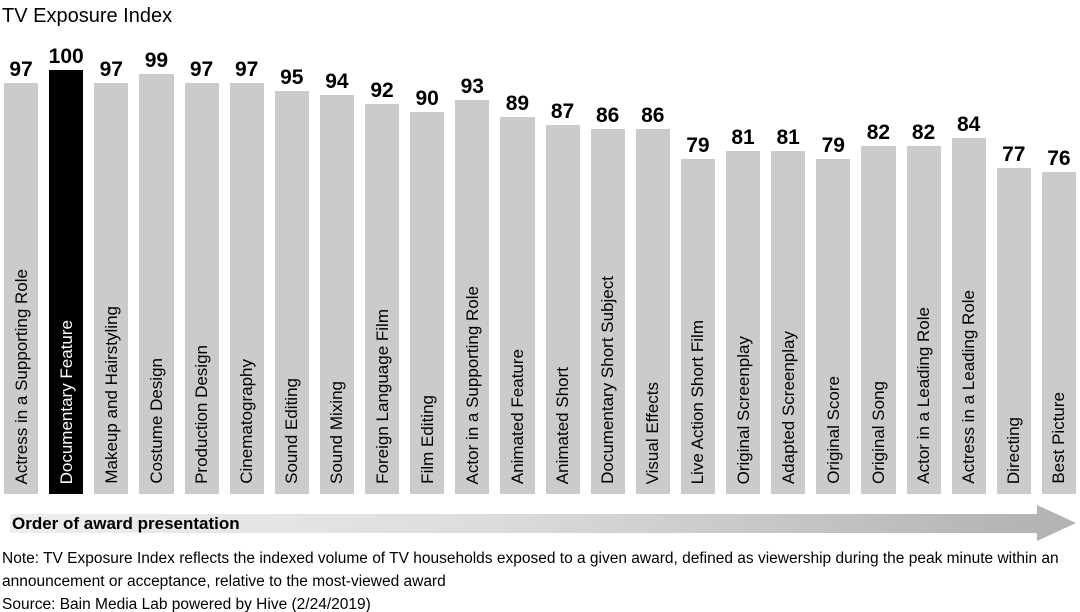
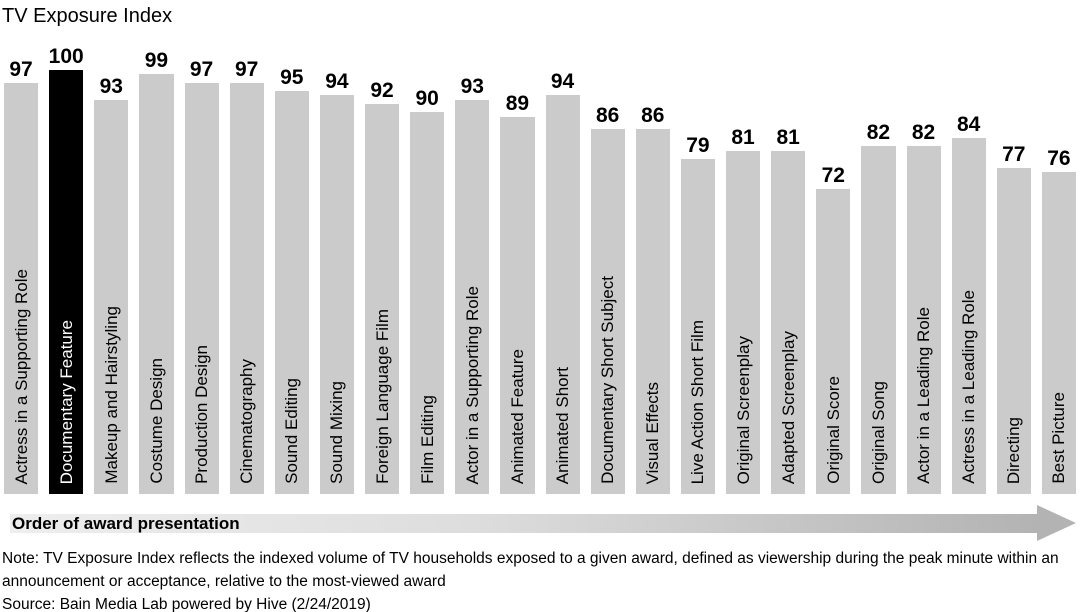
Makeup and Hairstyling: 97 -> 93
Animated Short: 87 -> 94
Original Score: 79 -> 72
